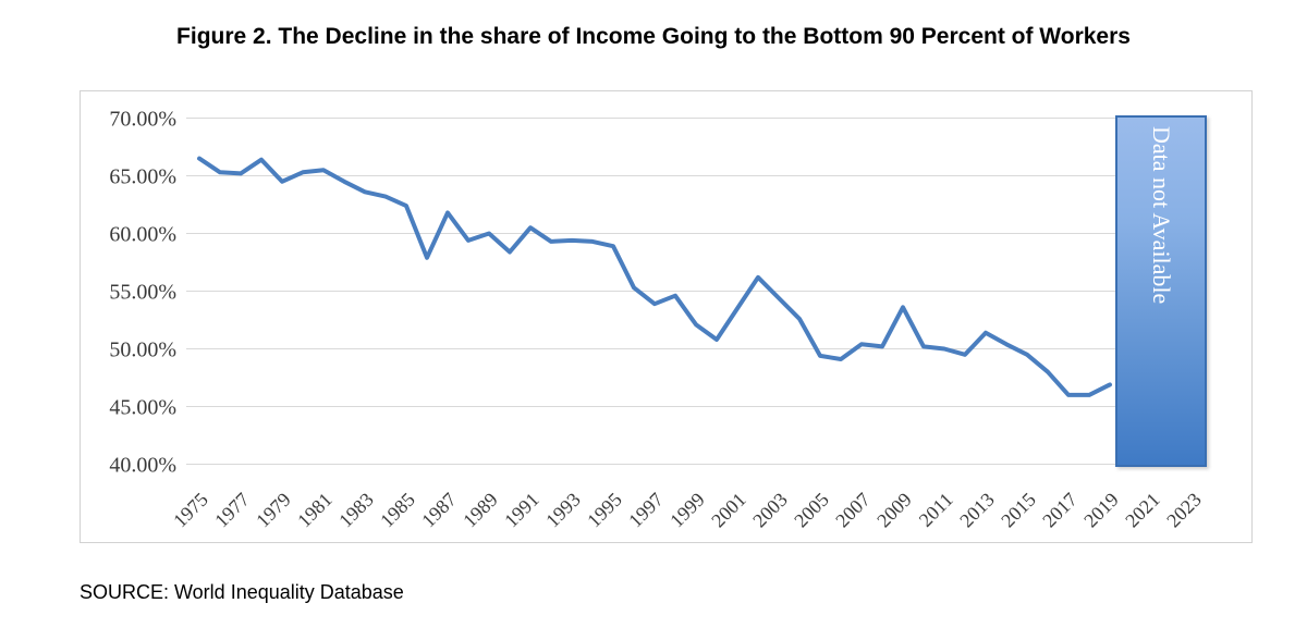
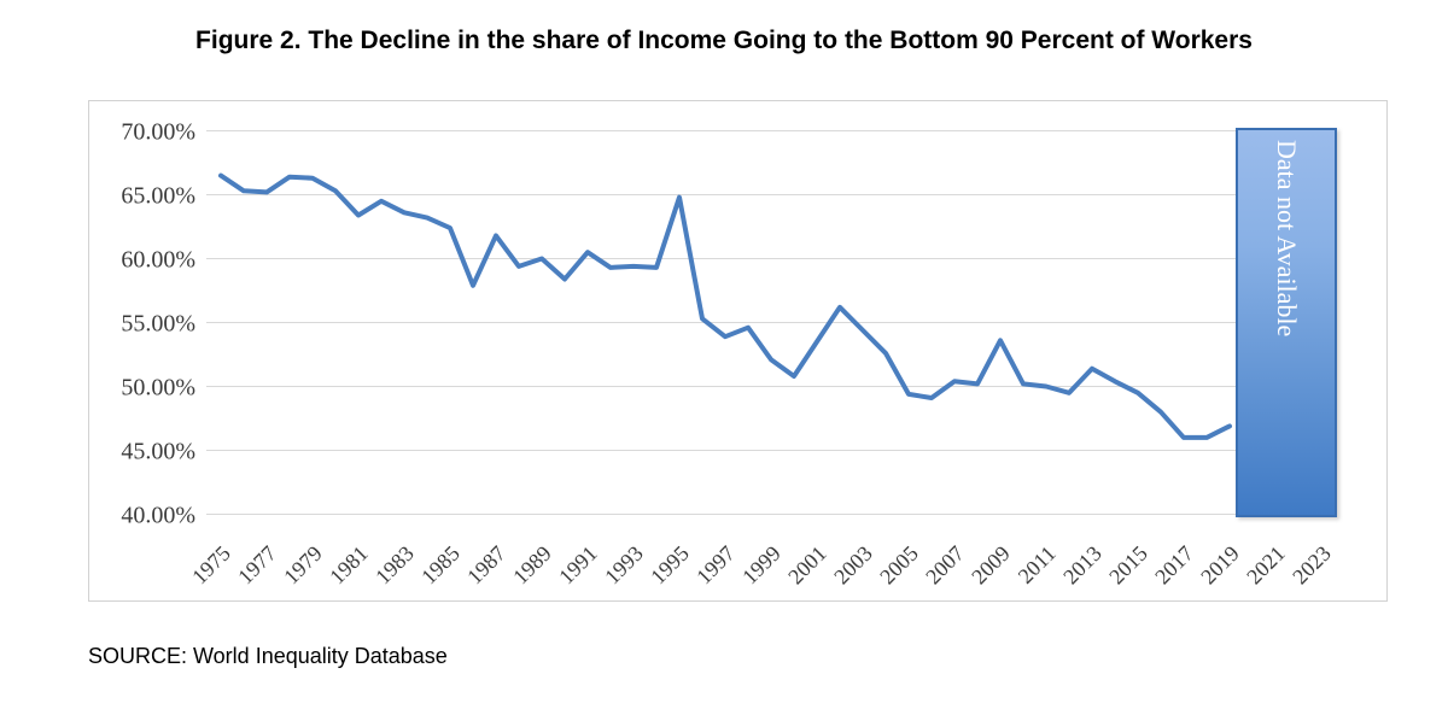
1979: 64.5% -> 66.3%
1981: 65.5% -> 63.4%
1995: 58.9% -> 64.8%
